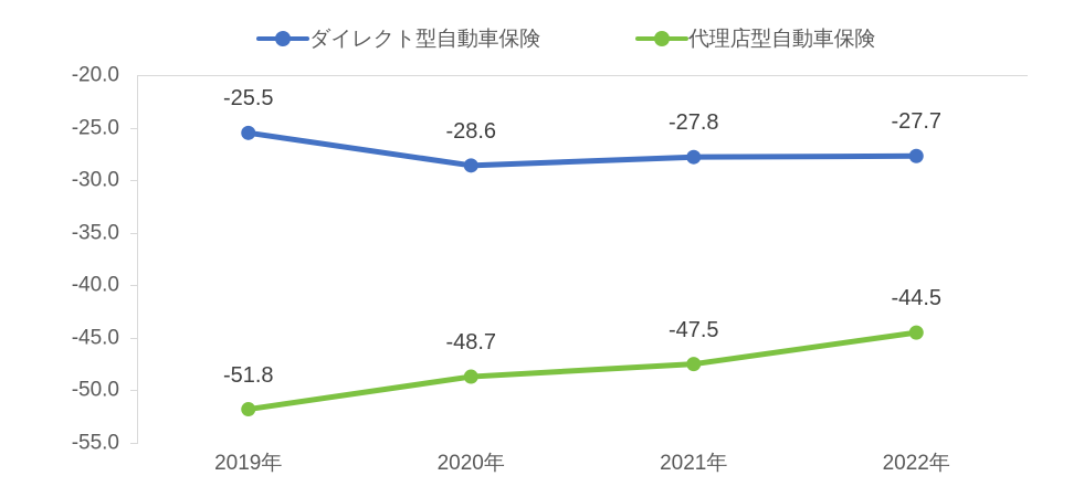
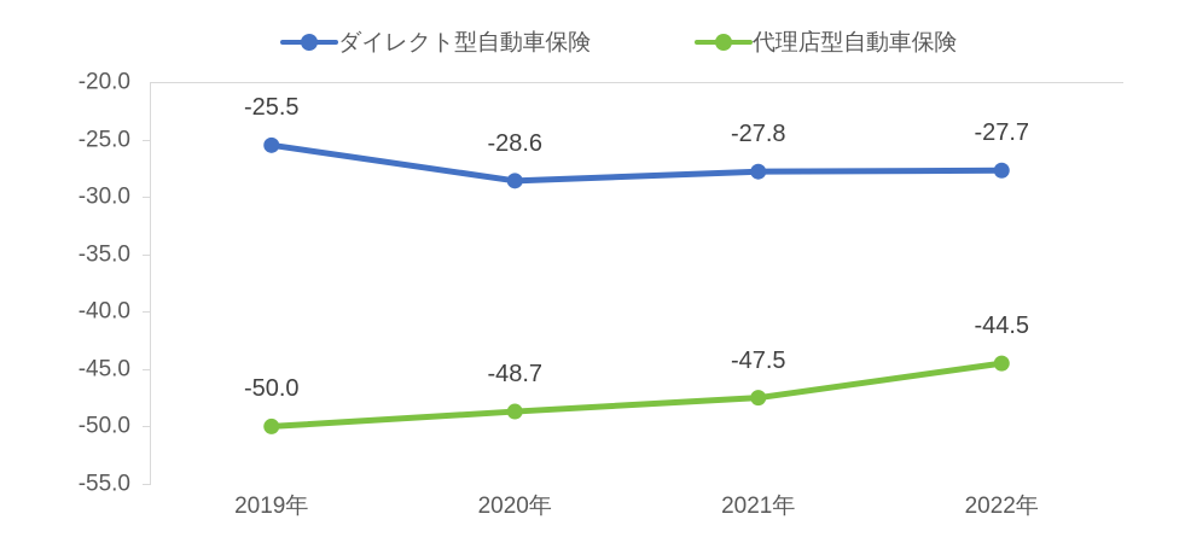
代理店型自動車保険/2019年: -51.8 -> -50.0
